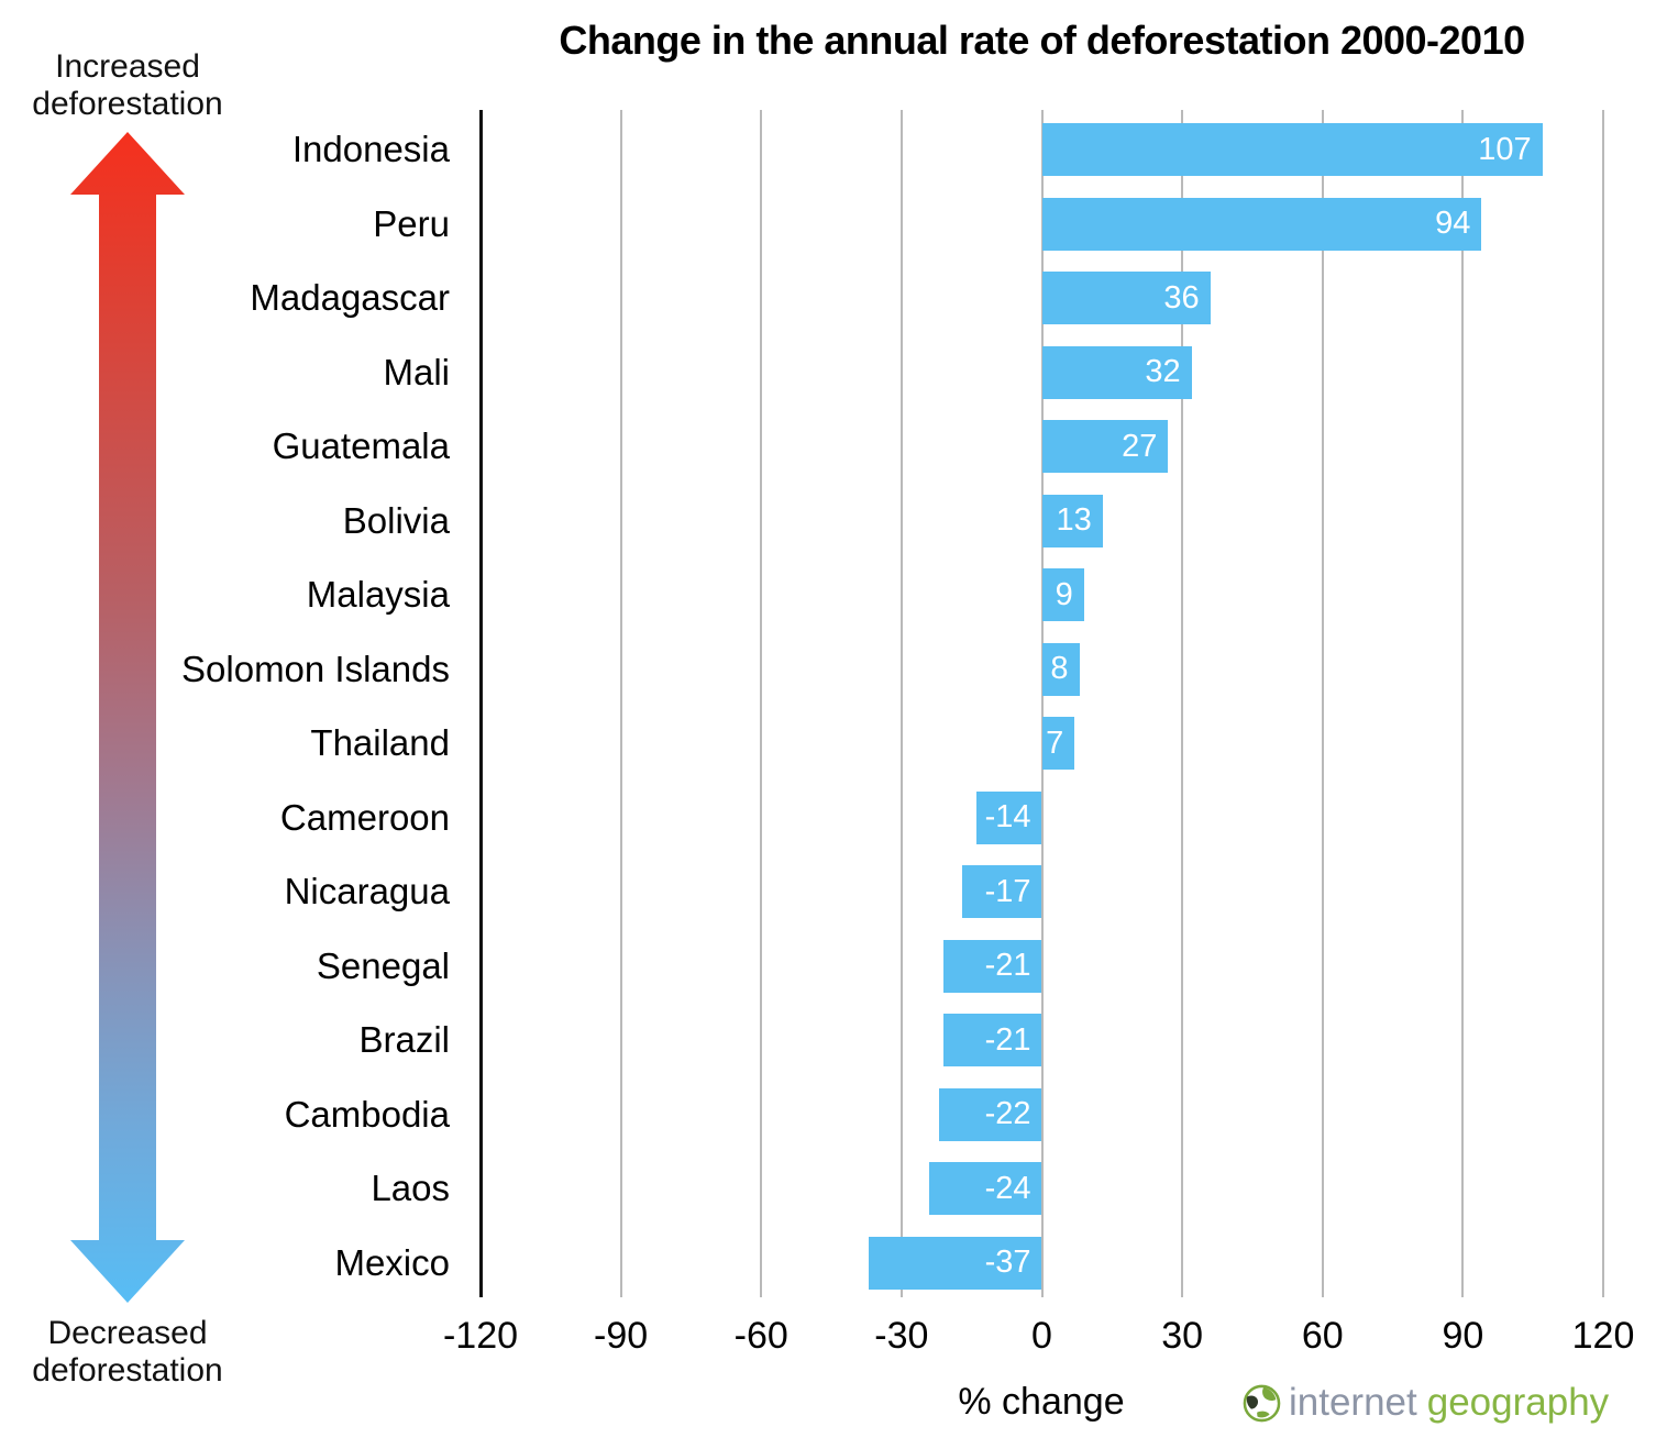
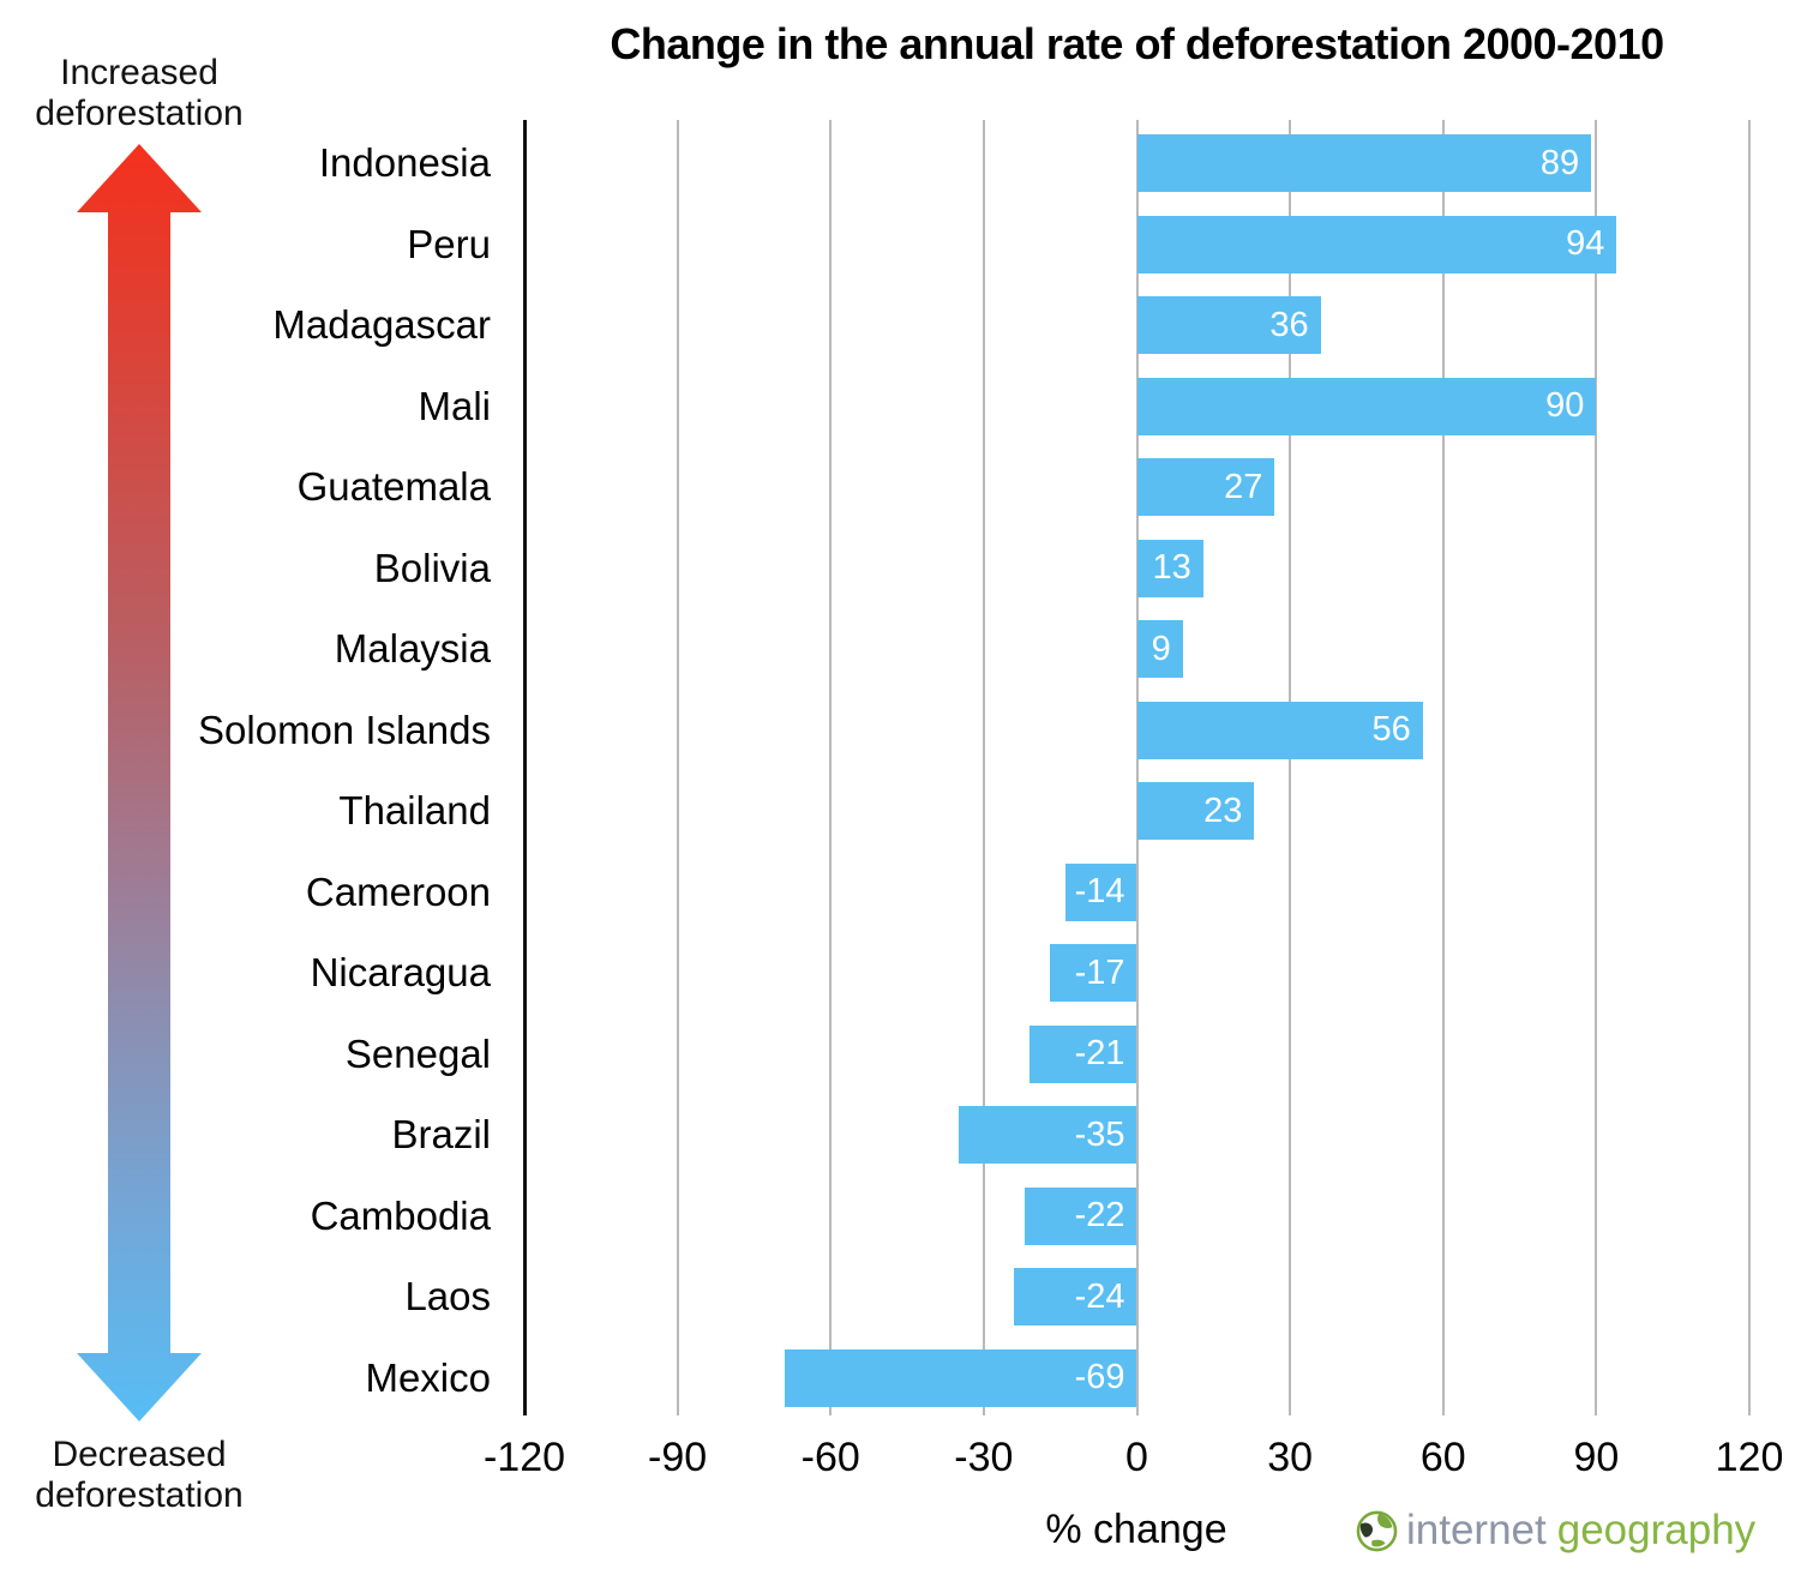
Indonesia: 107 -> 89
Mali: 32 -> 90
Solomon Islands: 8 -> 56
Thailand: 7 -> 23
Brazil: -21 -> -35
Mexico: -37 -> -69
